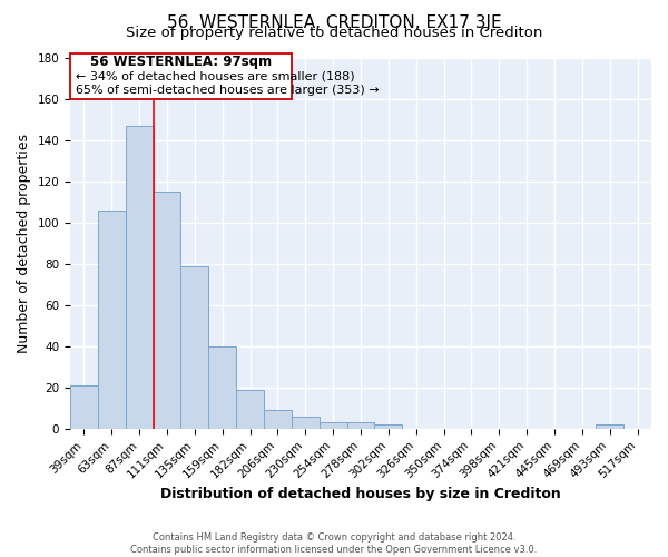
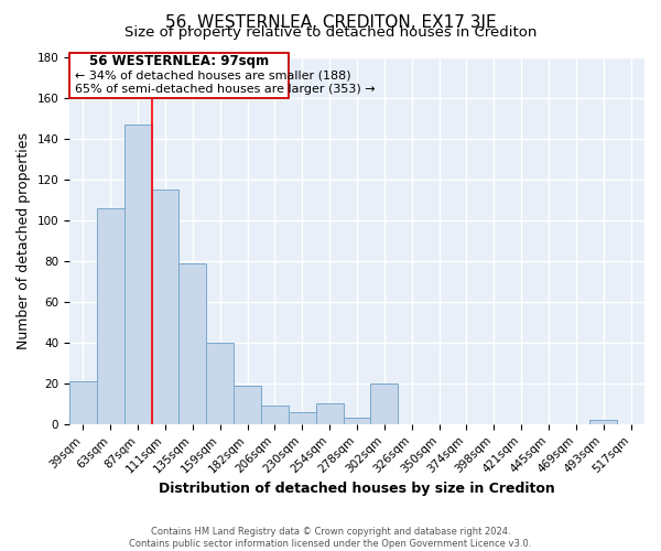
254sqm: 3 -> 10
302sqm: 2 -> 20
